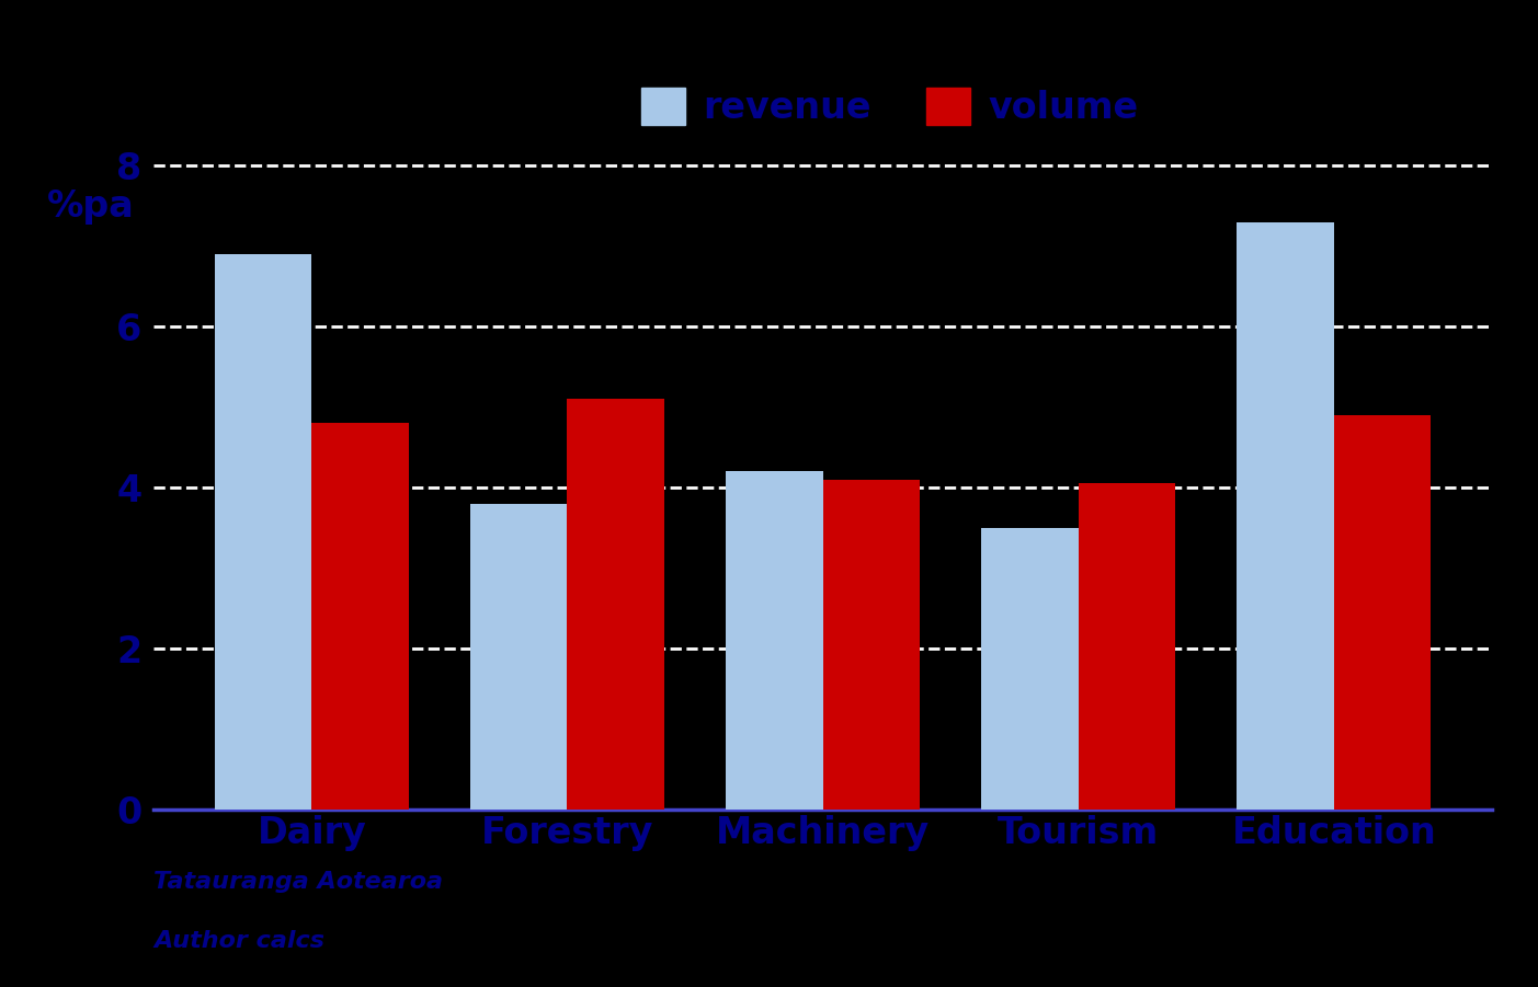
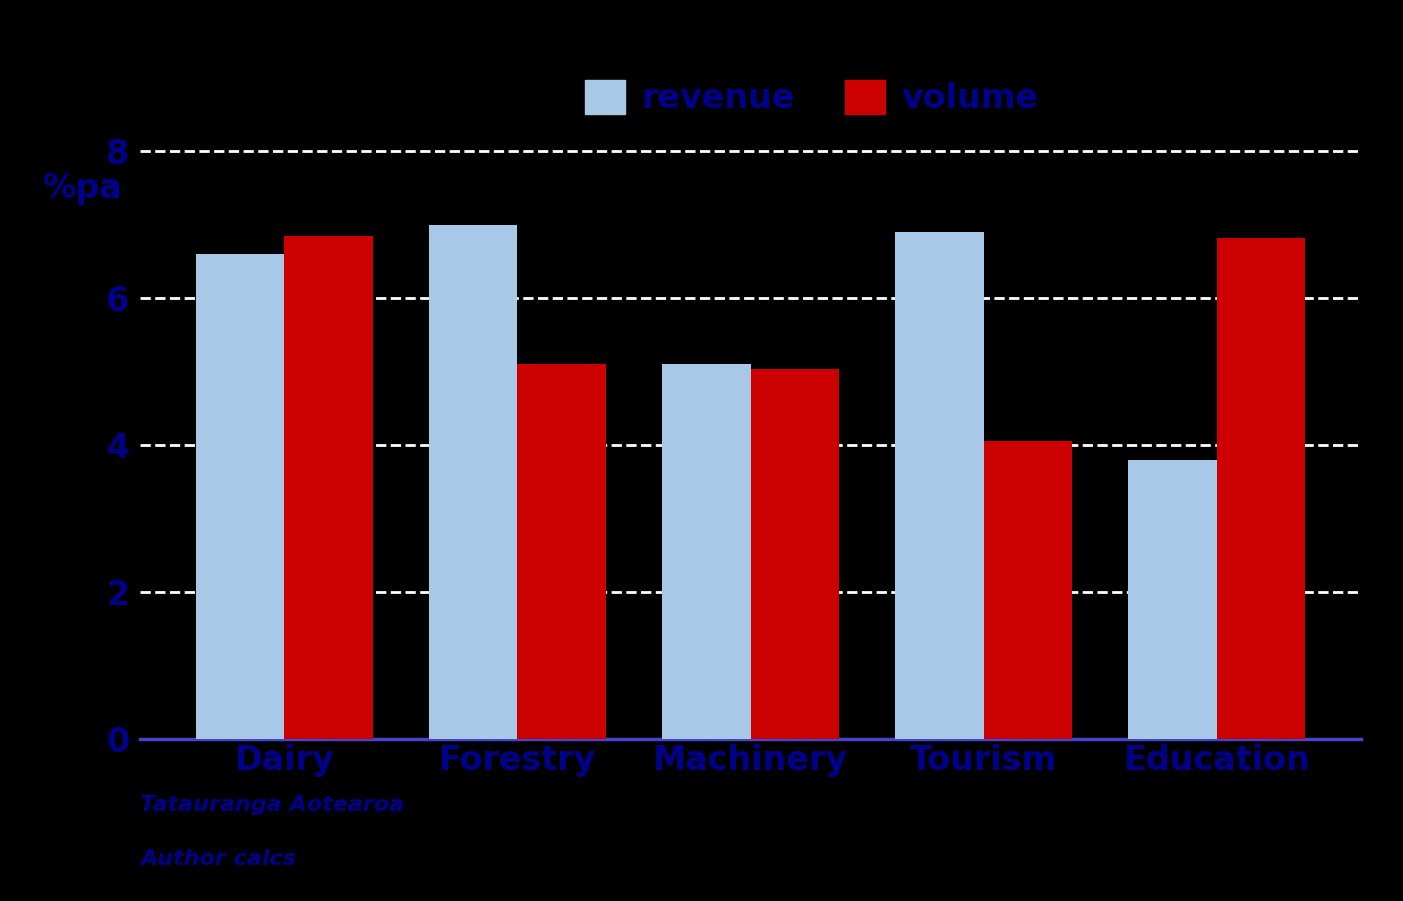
revenue/Dairy: 6.9 -> 6.6
volume/Dairy: 4.80 -> 6.84
revenue/Forestry: 3.8 -> 7.0
revenue/Machinery: 4.2 -> 5.1
volume/Machinery: 4.10 -> 5.04
revenue/Tourism: 3.5 -> 6.9
revenue/Education: 7.3 -> 3.8
volume/Education: 4.90 -> 6.82
